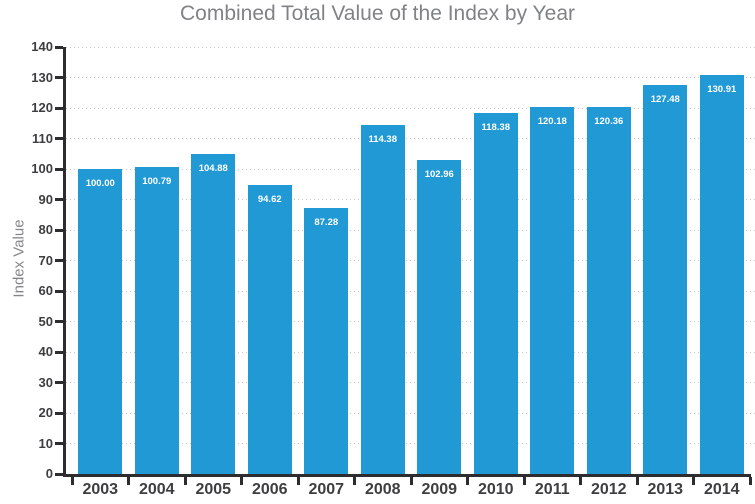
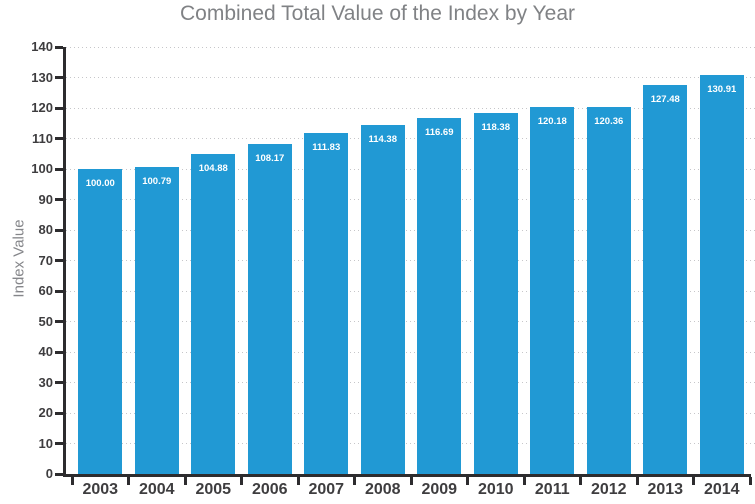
2006: 94.62 -> 108.17
2007: 87.28 -> 111.83
2009: 102.96 -> 116.69
